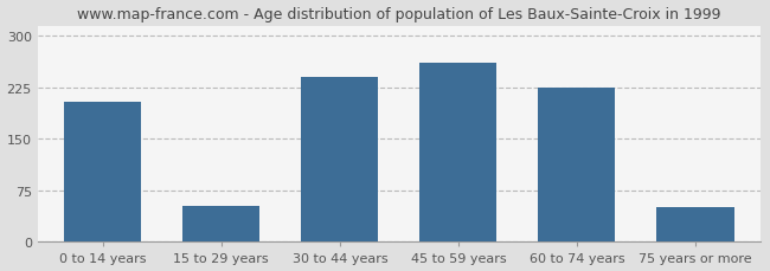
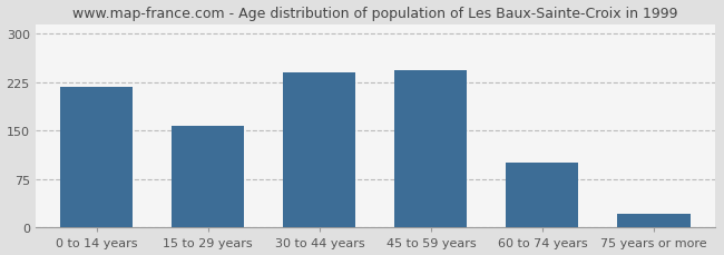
0 to 14 years: 204 -> 218
15 to 29 years: 52 -> 158
45 to 59 years: 260 -> 243
60 to 74 years: 224 -> 100
75 years or more: 50 -> 22
